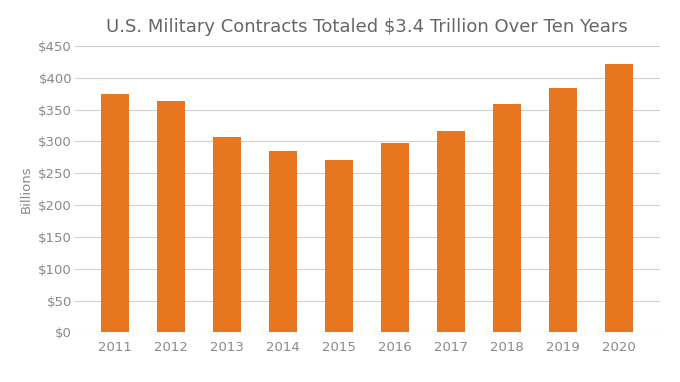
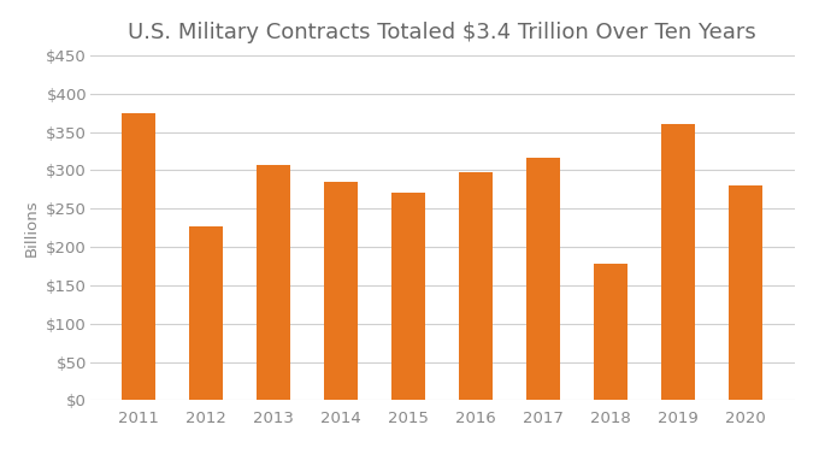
2012: $363 -> $226
2018: $358 -> $178
2019: $383 -> $360
2020: $421 -> $280
